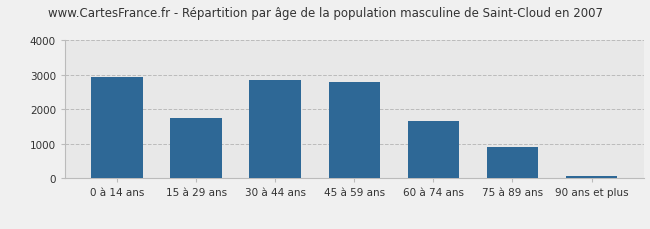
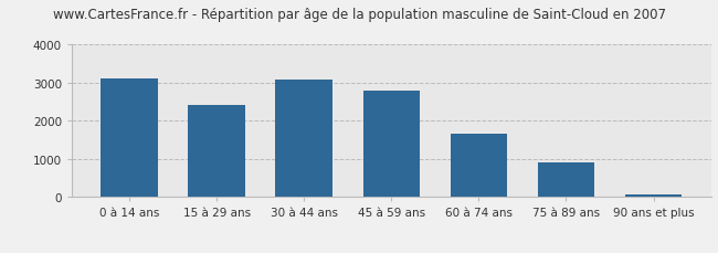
0 à 14 ans: 2950 -> 3100
15 à 29 ans: 1750 -> 2420
30 à 44 ans: 2850 -> 3090
